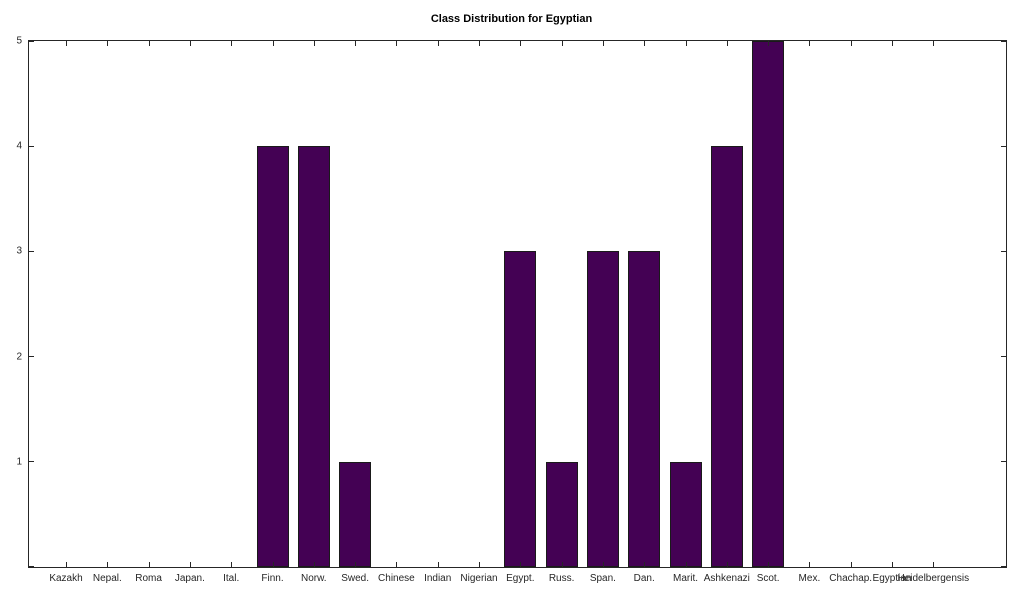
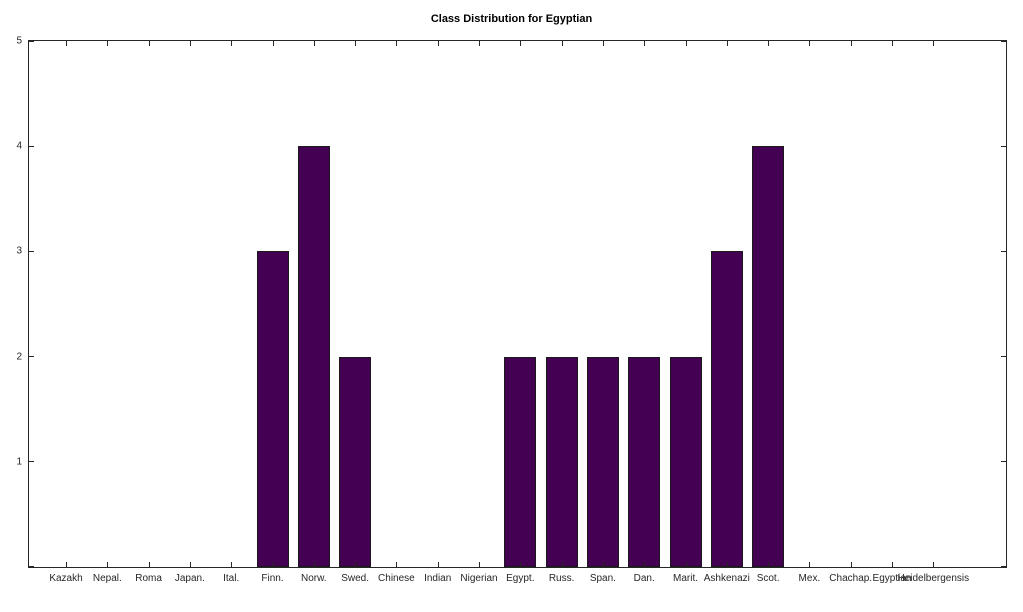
Finn.: 4 -> 3
Swed.: 1 -> 2
Egypt.: 3 -> 2
Russ.: 1 -> 2
Span.: 3 -> 2
Dan.: 3 -> 2
Marit.: 1 -> 2
Ashkenazi: 4 -> 3
Scot.: 5 -> 4
